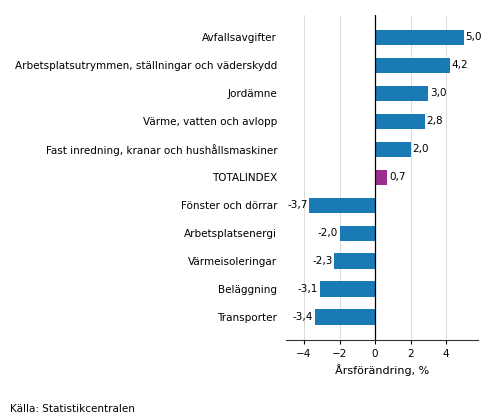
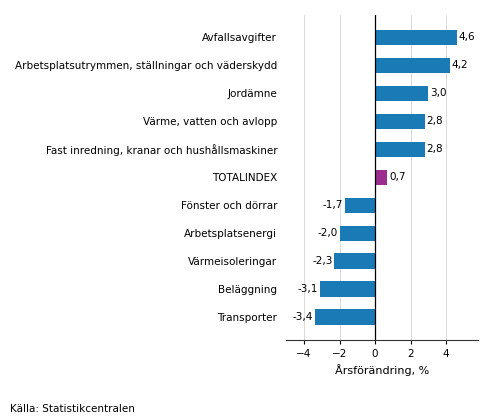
Avfallsavgifter: 5,0 -> 4,6
Fast inredning, kranar och hushållsmaskiner: 2,0 -> 2,8
Fönster och dörrar: -3,7 -> -1,7
